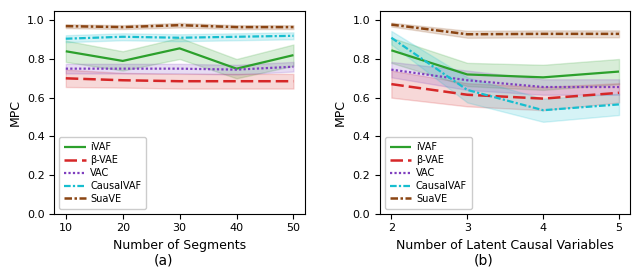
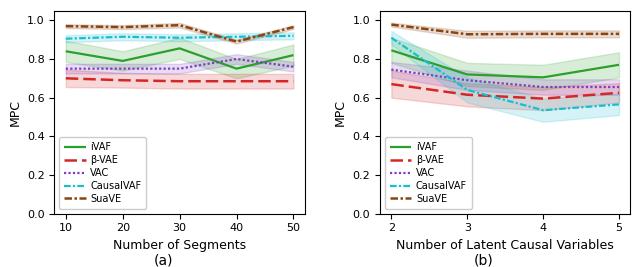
VAC/40: 0.74 -> 0.80
SuaVE/40: 0.96 -> 0.89
iVAF/5: 0.73 -> 0.77
